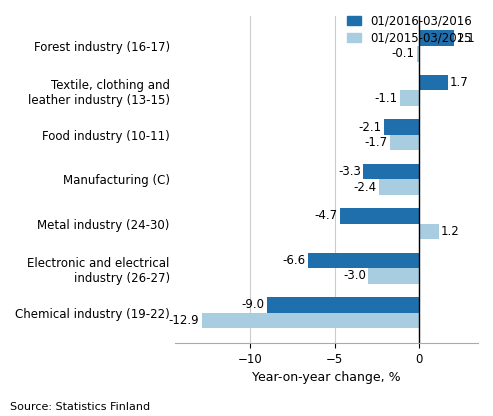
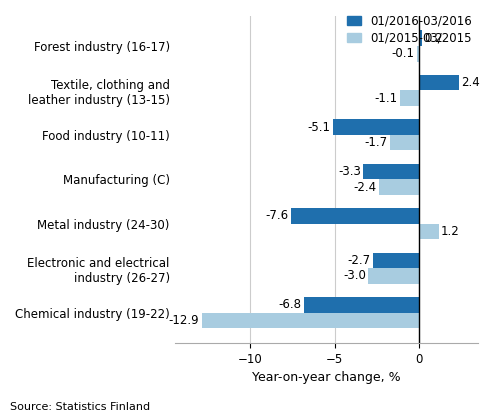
01/2016-03/2016/Forest industry (16-17): 2.1 -> 0.2
01/2016-03/2016/Textile, clothing and leather industry (13-15): 1.7 -> 2.4
01/2016-03/2016/Food industry (10-11): -2.1 -> -5.1
01/2016-03/2016/Metal industry (24-30): -4.7 -> -7.6
01/2016-03/2016/Electronic and electrical industry (26-27): -6.6 -> -2.7
01/2016-03/2016/Chemical industry (19-22): -9.0 -> -6.8
